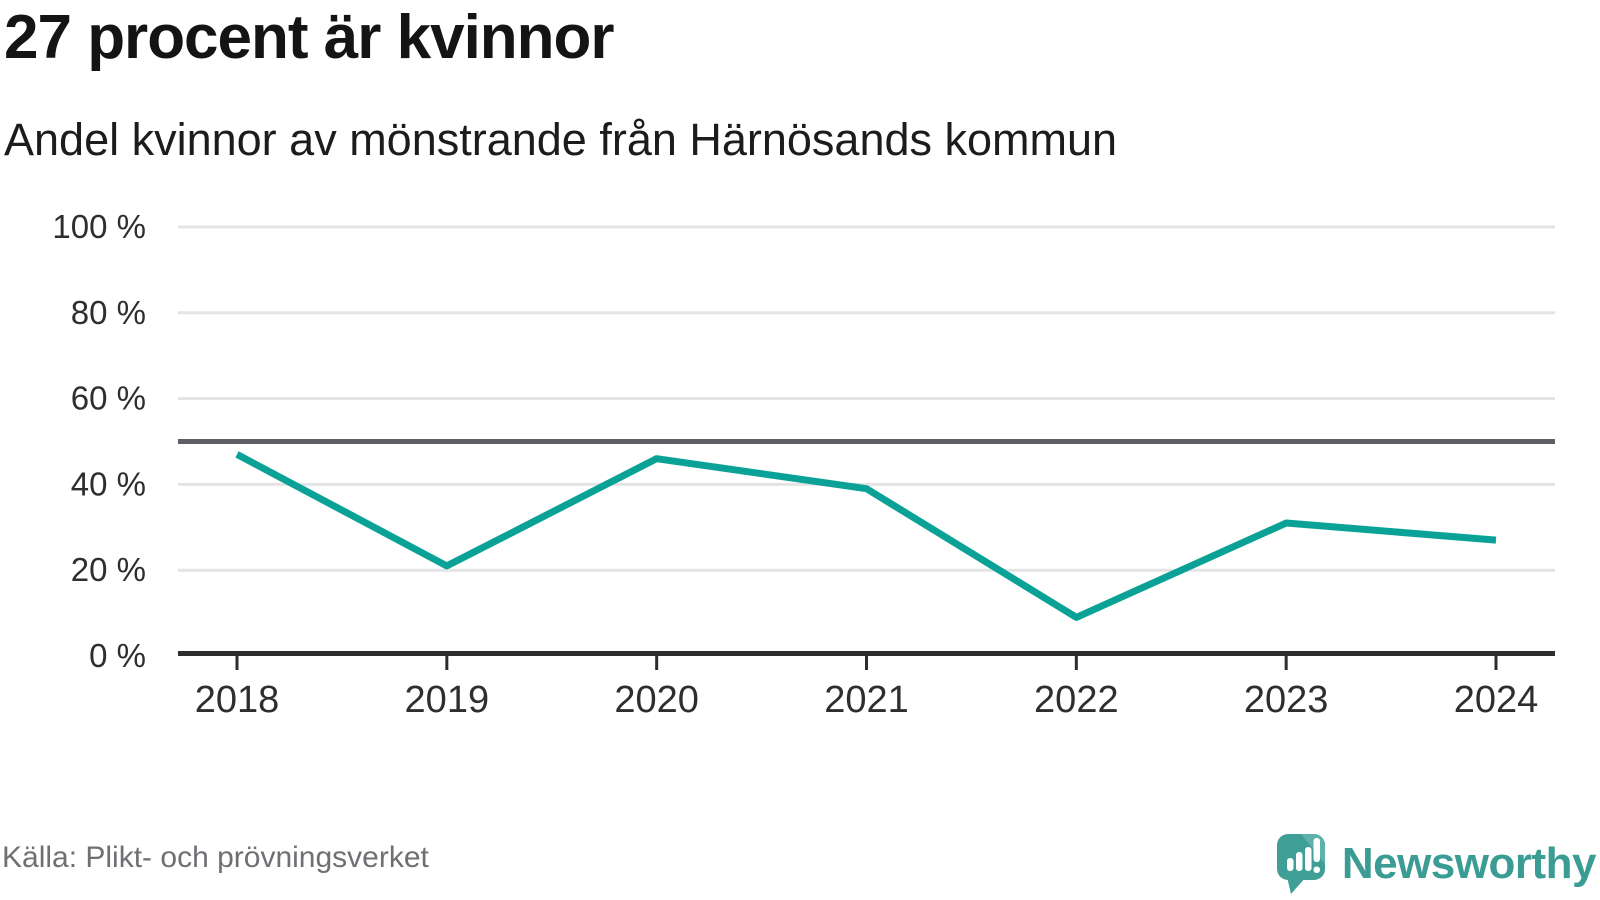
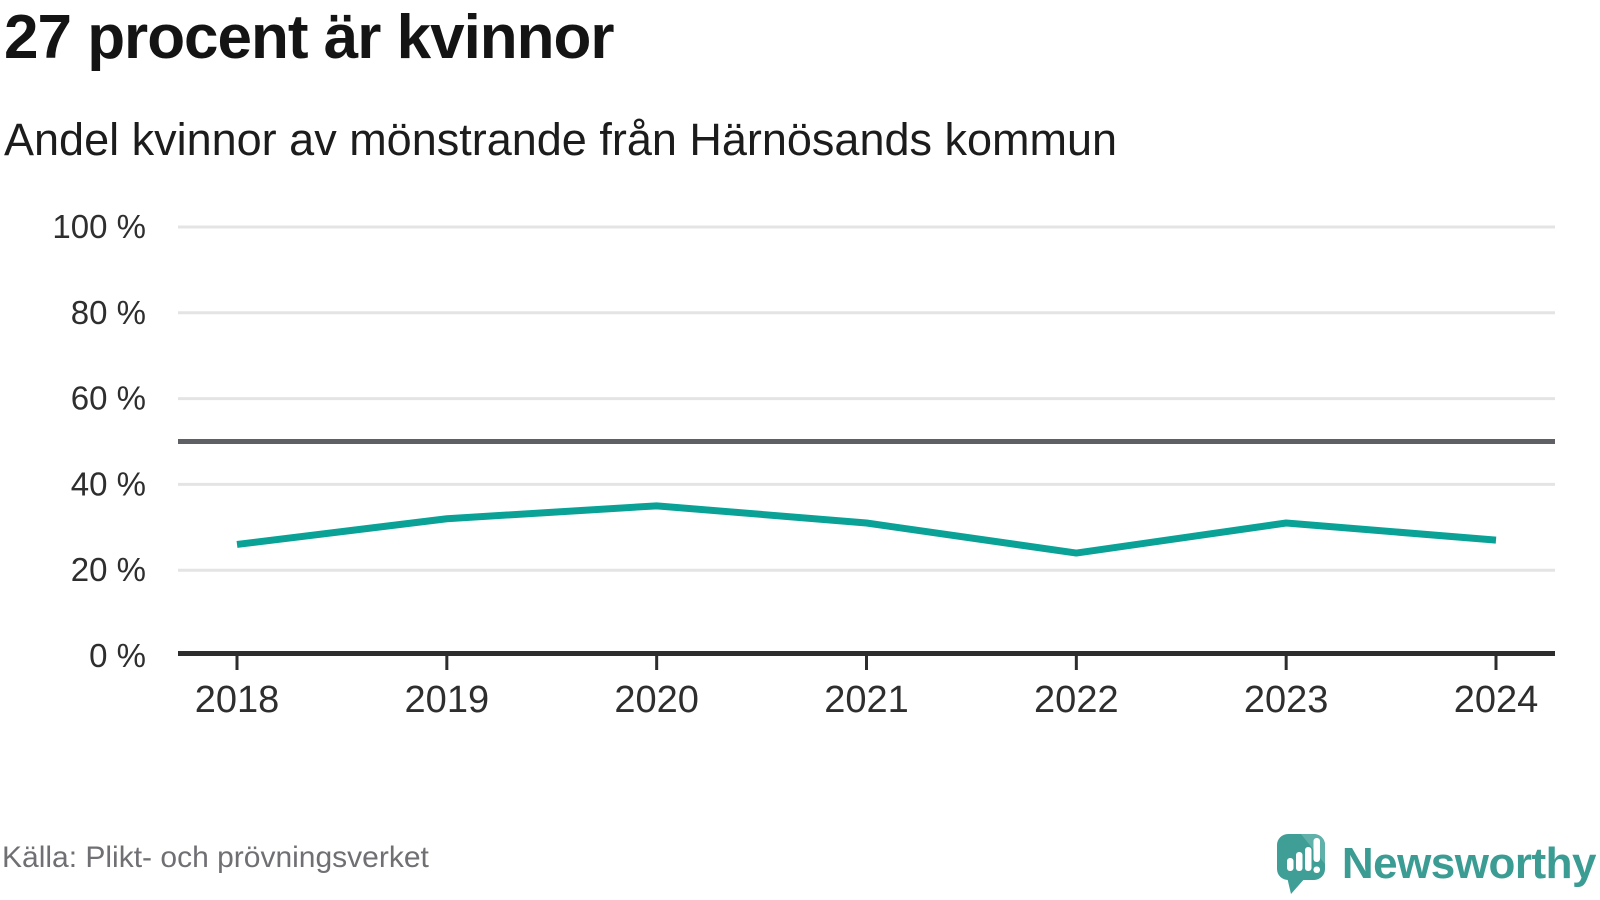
2018: 47% -> 26%
2019: 21% -> 32%
2020: 46% -> 35%
2021: 39% -> 31%
2022: 9% -> 24%
